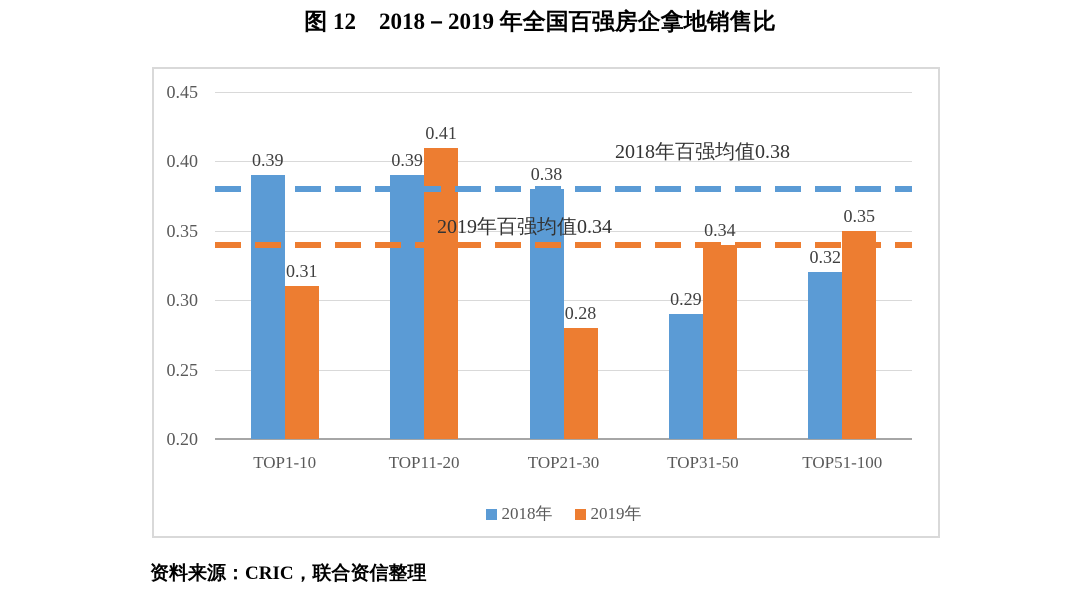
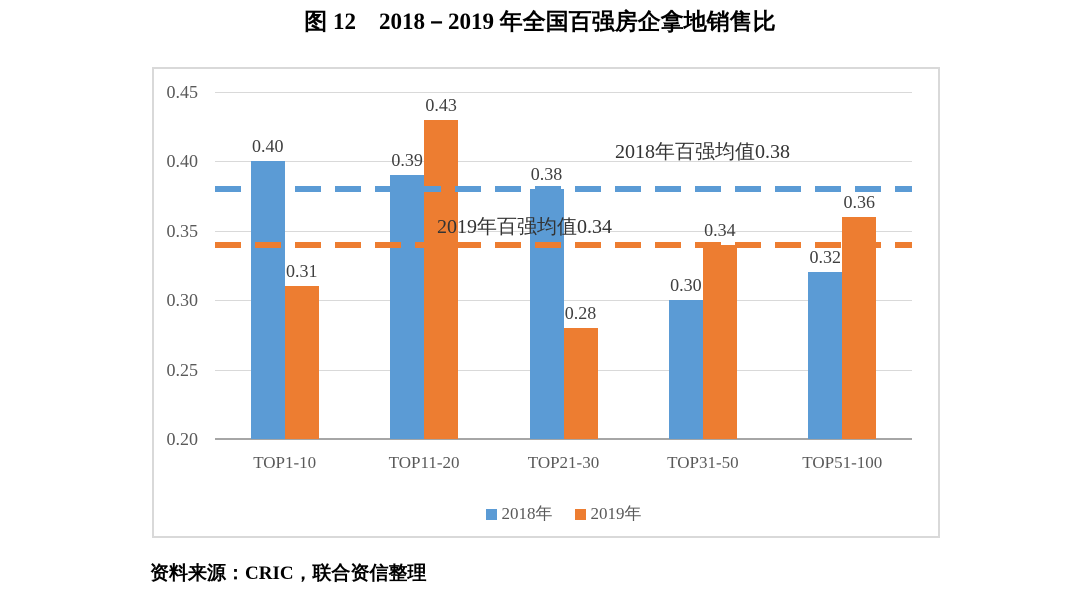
2018年/TOP1-10: 0.39 -> 0.40
2019年/TOP11-20: 0.41 -> 0.43
2018年/TOP31-50: 0.29 -> 0.30
2019年/TOP51-100: 0.35 -> 0.36
